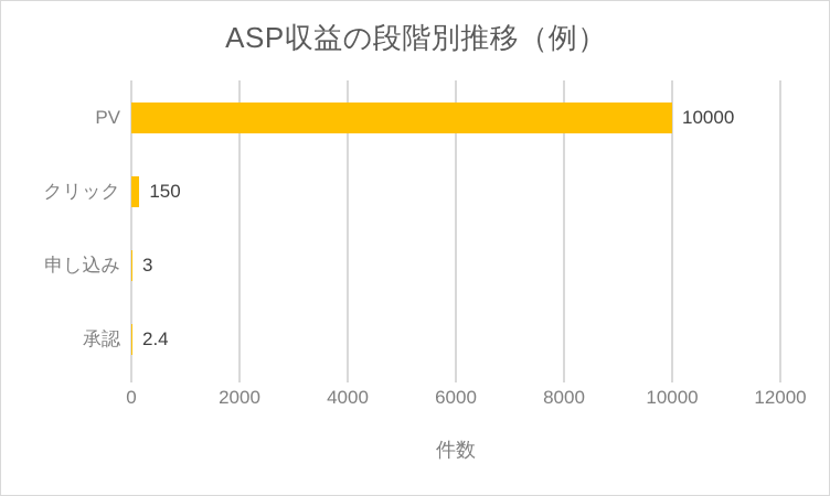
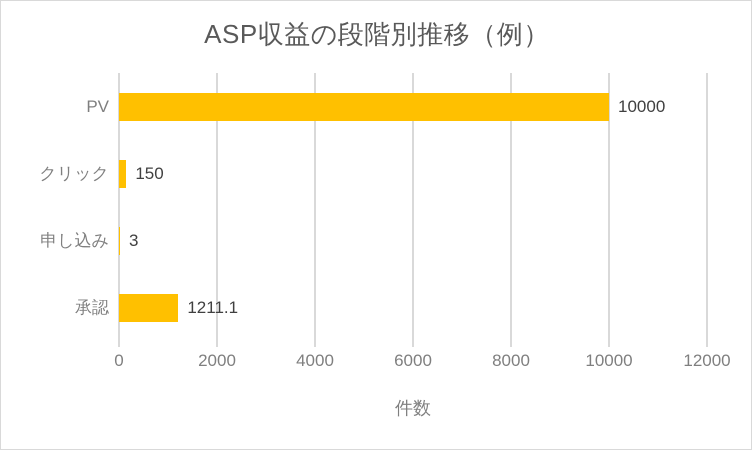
承認: 2.4 -> 1211.1
